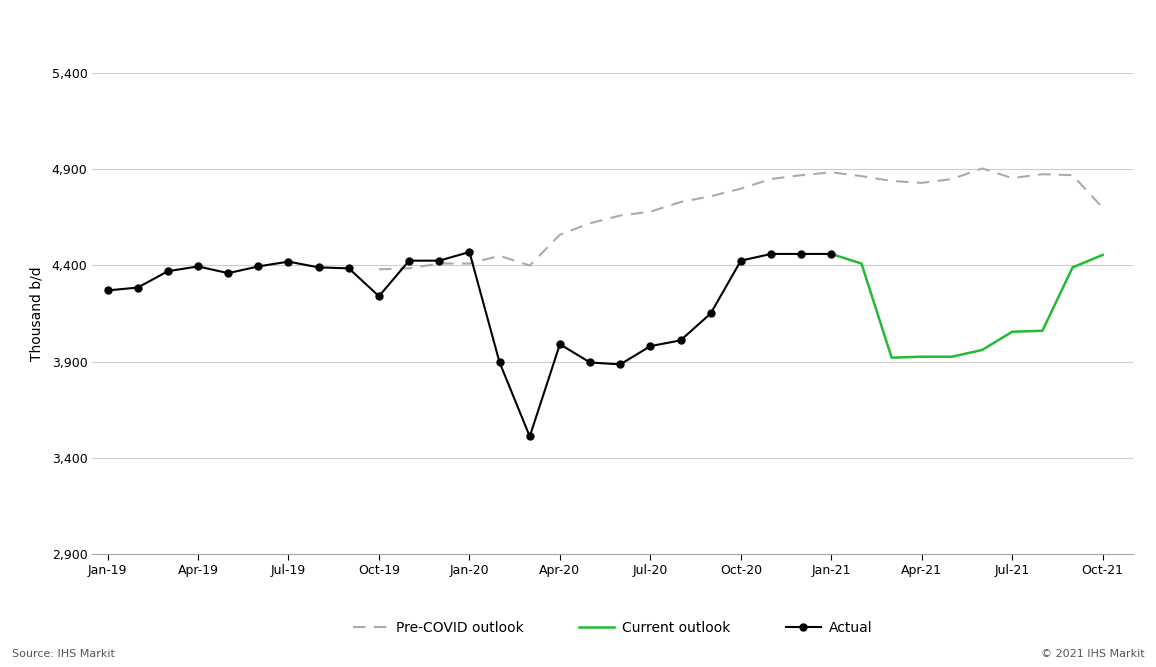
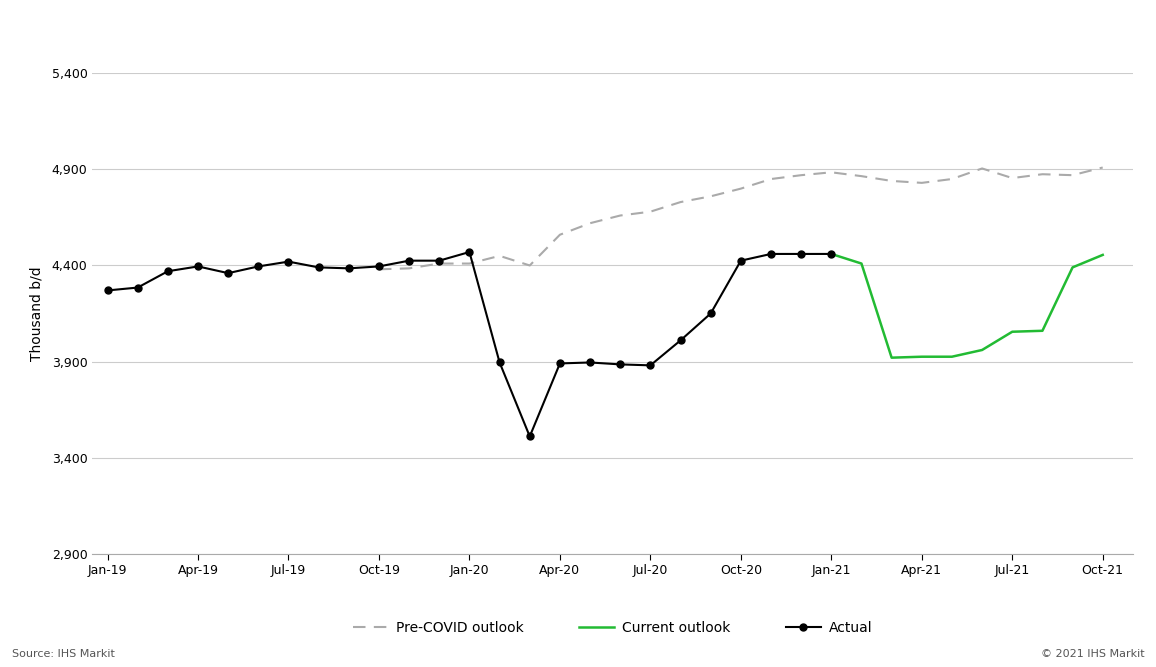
Actual/Oct-19: 4,240 -> 4,400
Actual/Apr-20: 3,990 -> 3,890
Actual/Jul-20: 3,980 -> 3,880
Pre-COVID outlook/Oct-21: 4,700 -> 4,910
